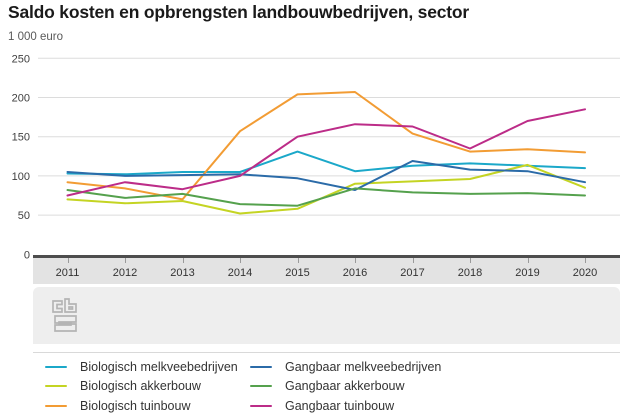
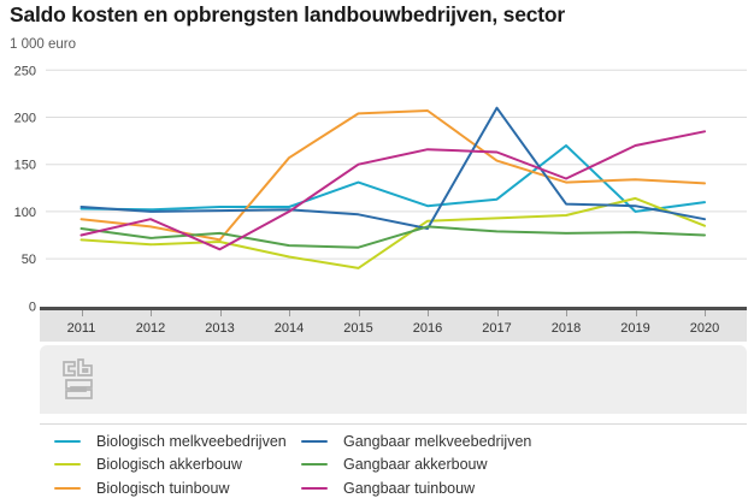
Gangbaar tuinbouw/2013: 80 -> 60
Biologisch akkerbouw/2015: 60 -> 40
Gangbaar melkveebedrijven/2017: 120 -> 210
Biologisch melkveebedrijven/2018: 120 -> 170
Biologisch melkveebedrijven/2019: 110 -> 100
